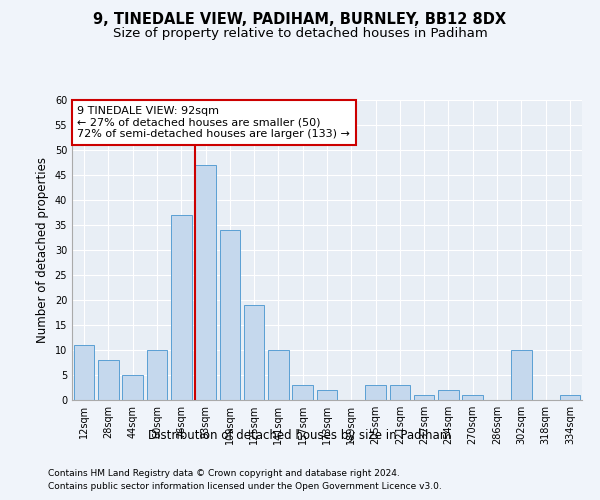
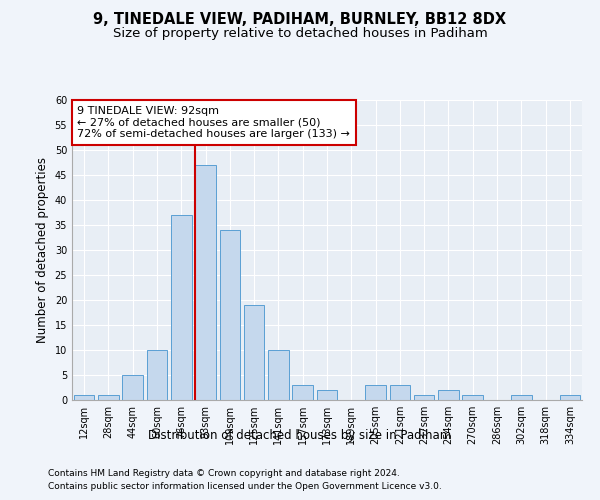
12sqm: 11 -> 1
28sqm: 8 -> 1
302sqm: 10 -> 1
